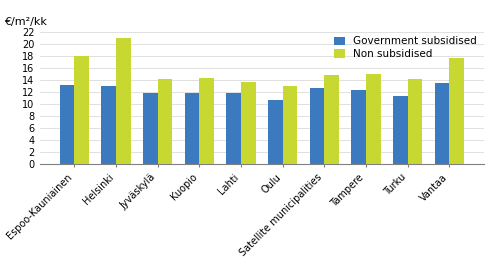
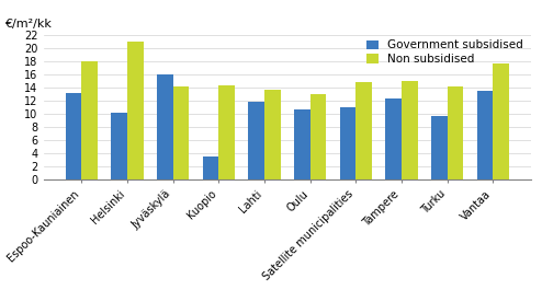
Government subsidised/Helsinki: 13.0 -> 10.2
Government subsidised/Jyväskylä: 11.9 -> 16.0
Government subsidised/Kuopio: 11.8 -> 3.6
Government subsidised/Satellite municipalities: 12.6 -> 11.0
Government subsidised/Turku: 11.3 -> 9.6
